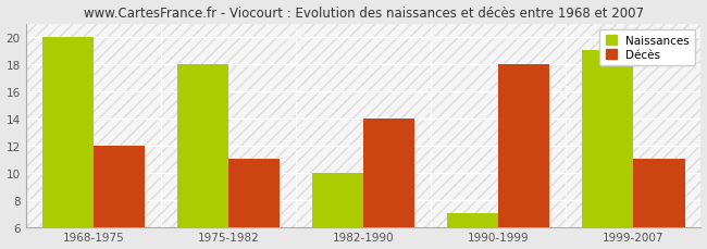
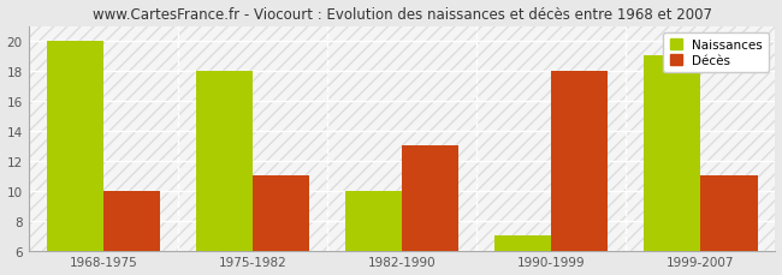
Décès/1968-1975: 12 -> 10
Décès/1982-1990: 14 -> 13
